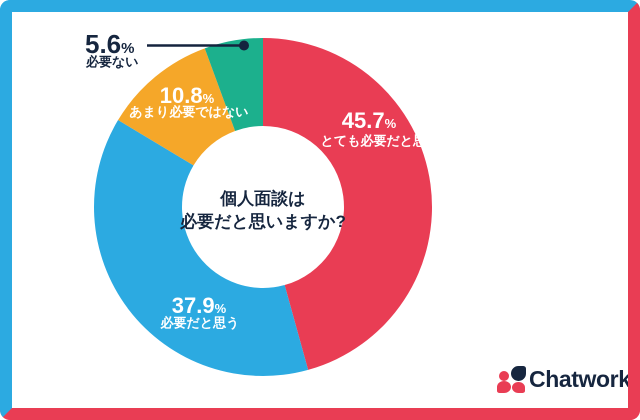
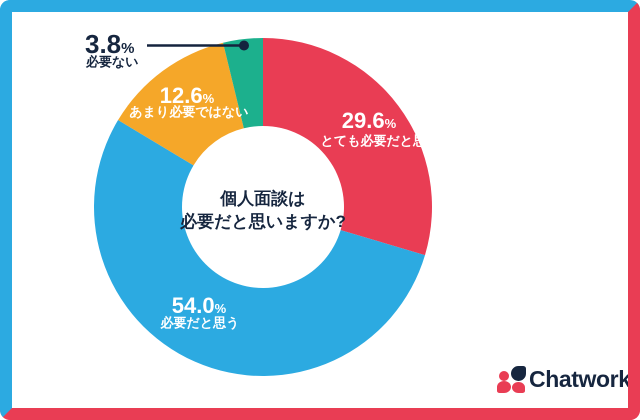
とても必要だと思う: 45.7 -> 29.6
必要だと思う: 37.9 -> 54.0
あまり必要ではない: 10.8 -> 12.6
必要ない: 5.6 -> 3.8
